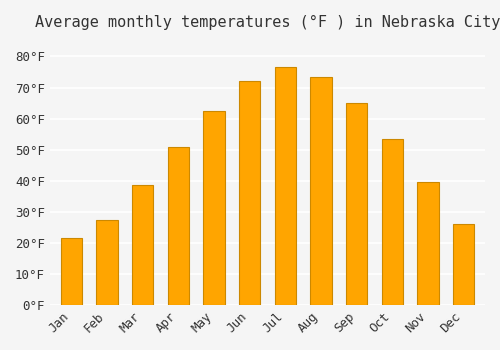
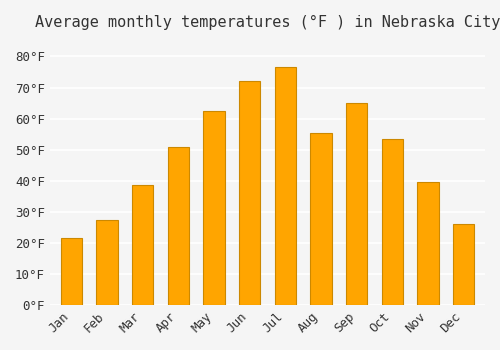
Aug: 73.5°F -> 55.5°F
